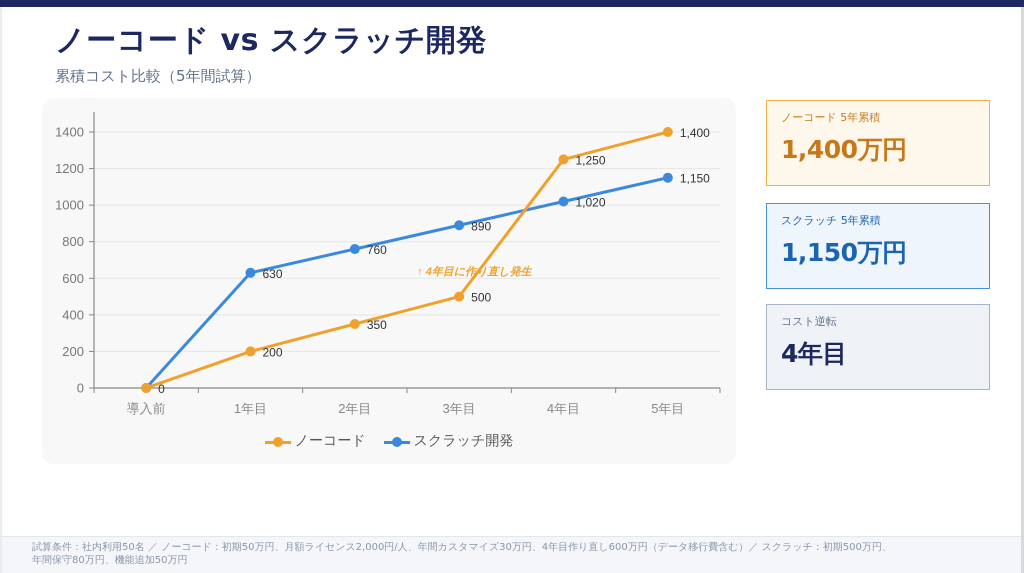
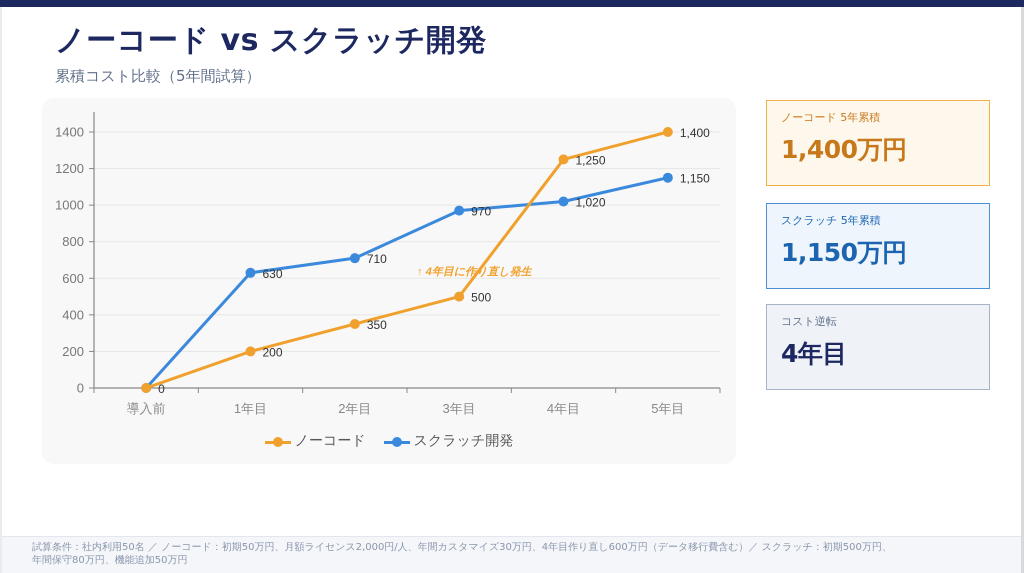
スクラッチ開発/2年目: 760 -> 710
スクラッチ開発/3年目: 890 -> 970
